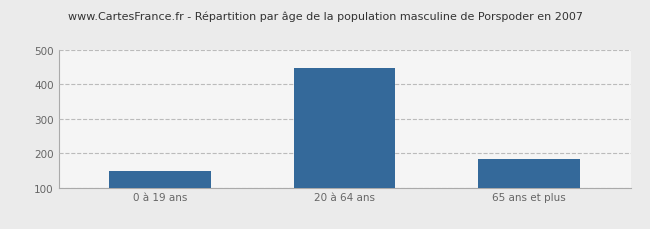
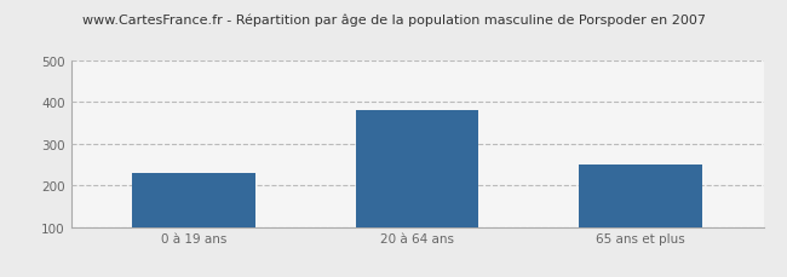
0 à 19 ans: 148 -> 230
20 à 64 ans: 447 -> 380
65 ans et plus: 184 -> 250
